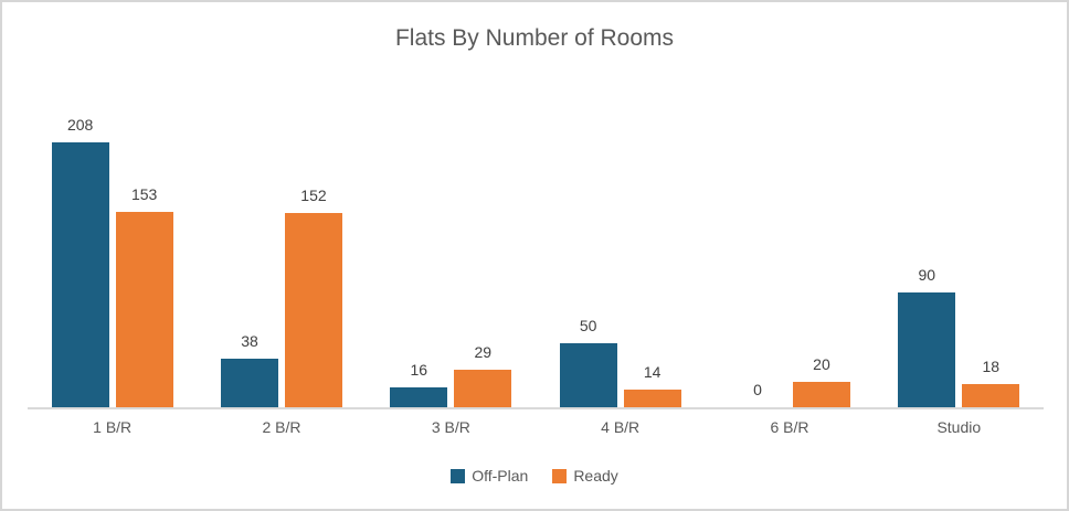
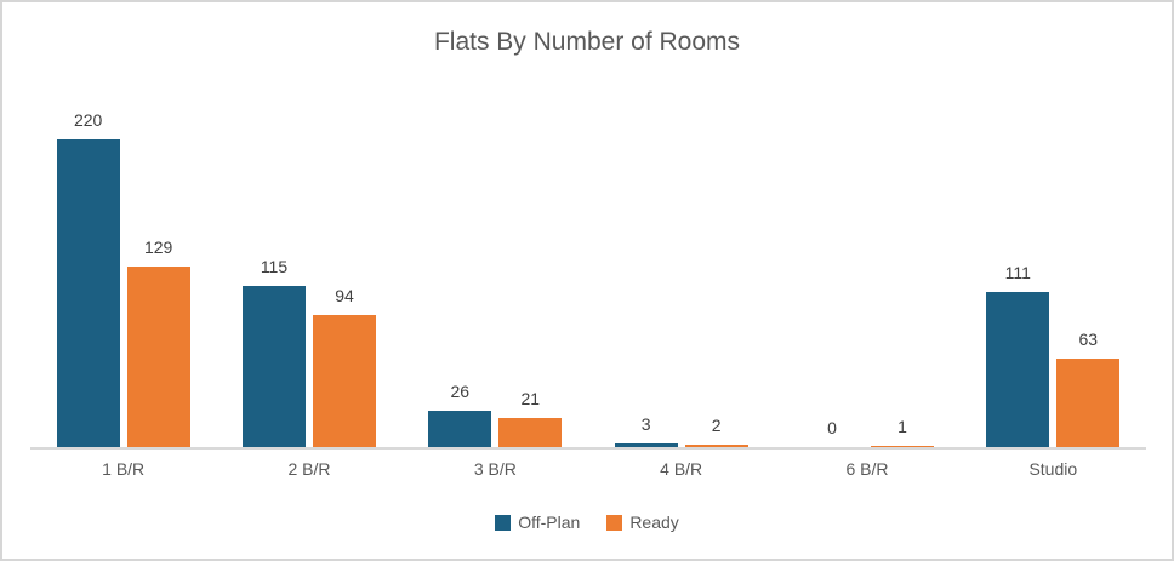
Off-Plan/1 B/R: 208 -> 220
Ready/1 B/R: 153 -> 129
Off-Plan/2 B/R: 38 -> 115
Ready/2 B/R: 152 -> 94
Off-Plan/3 B/R: 16 -> 26
Ready/3 B/R: 29 -> 21
Off-Plan/4 B/R: 50 -> 3
Ready/4 B/R: 14 -> 2
Ready/6 B/R: 20 -> 1
Off-Plan/Studio: 90 -> 111
Ready/Studio: 18 -> 63
